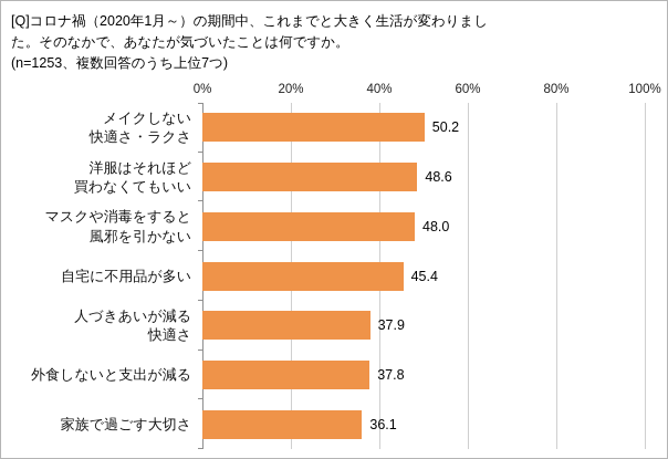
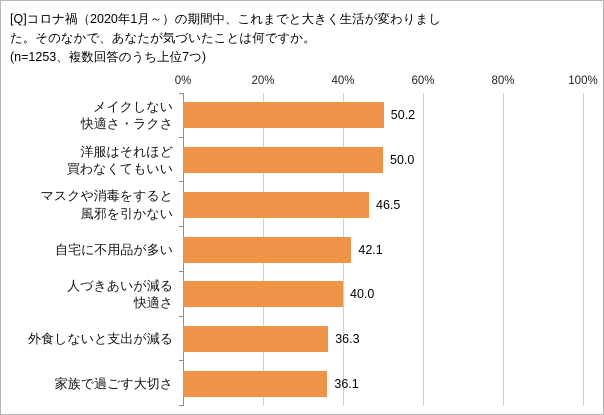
洋服はそれほど 買わなくてもいい: 48.6 -> 50.0
マスクや消毒をすると 風邪を引かない: 48.0 -> 46.5
自宅に不用品が多い: 45.4 -> 42.1
人づきあいが減る 快適さ: 37.9 -> 40.0
外食しないと支出が減る: 37.8 -> 36.3
